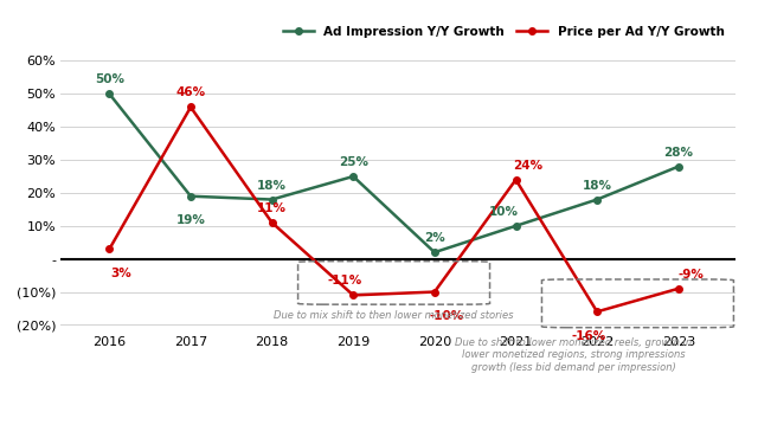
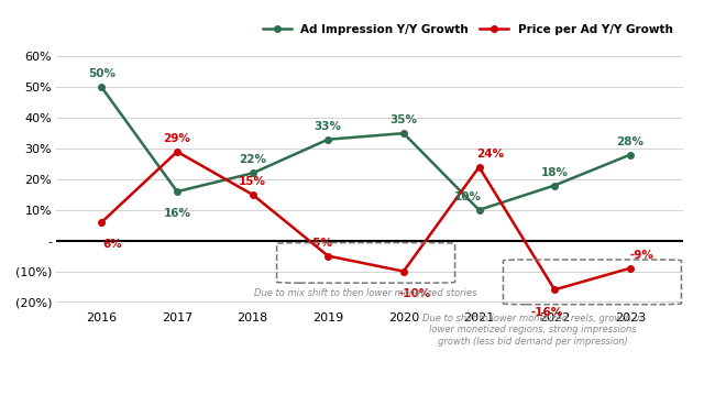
Price per Ad Y/Y Growth/2016: 3% -> 6%
Ad Impression Y/Y Growth/2017: 19% -> 16%
Price per Ad Y/Y Growth/2017: 46% -> 29%
Ad Impression Y/Y Growth/2018: 18% -> 22%
Price per Ad Y/Y Growth/2018: 11% -> 15%
Ad Impression Y/Y Growth/2019: 25% -> 33%
Price per Ad Y/Y Growth/2019: -11% -> -5%
Ad Impression Y/Y Growth/2020: 2% -> 35%
